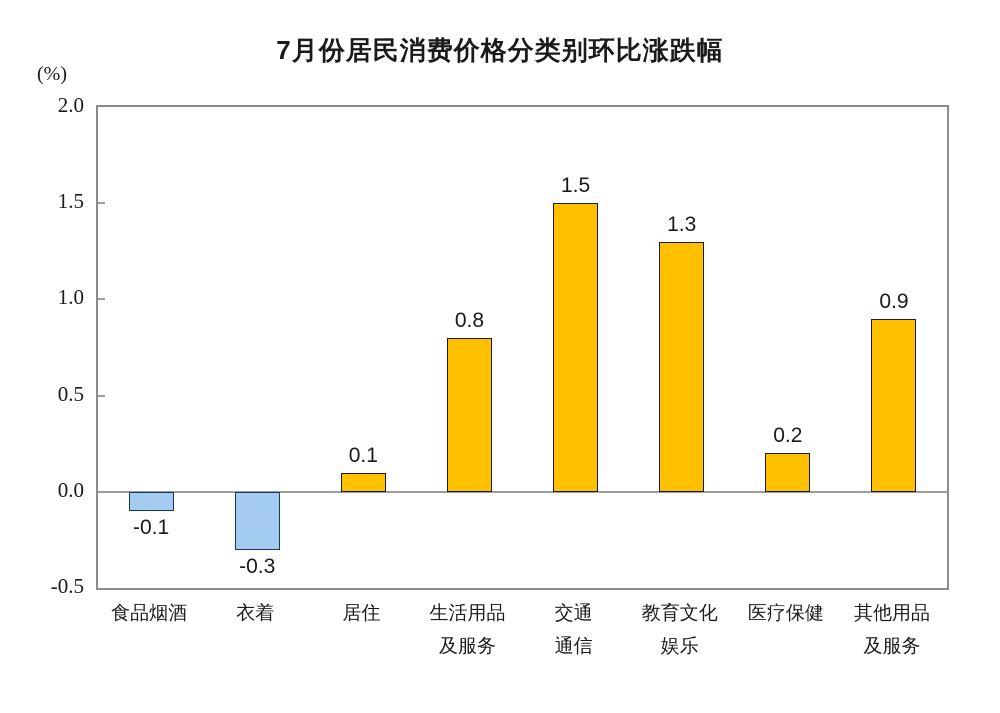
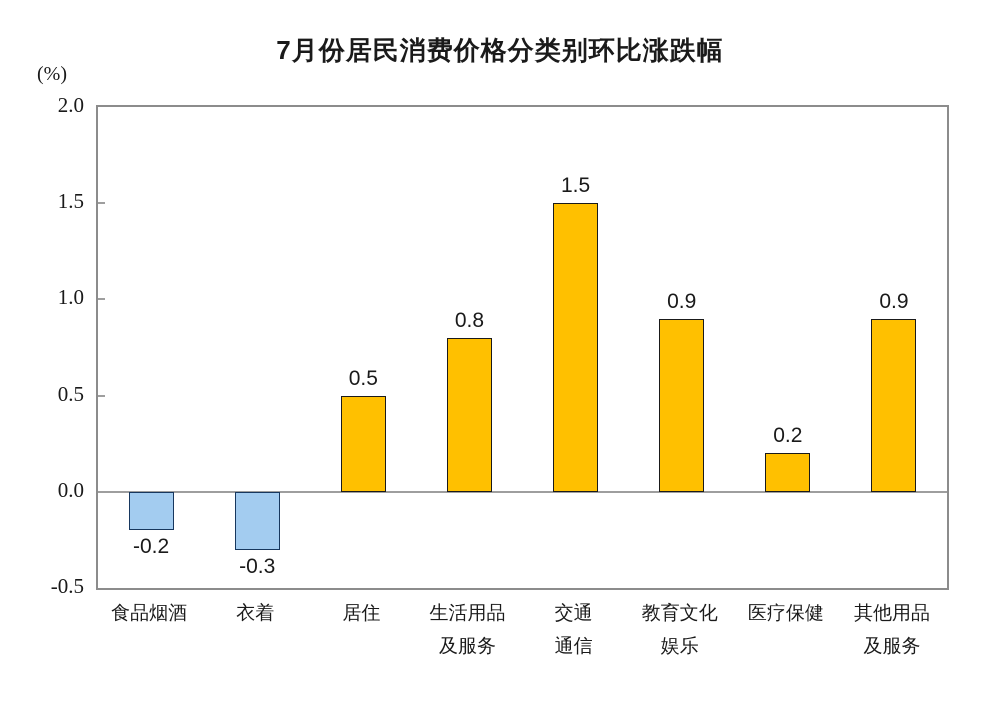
食品烟酒: -0.1 -> -0.2
居住: 0.1 -> 0.5
教育文化娱乐: 1.3 -> 0.9
